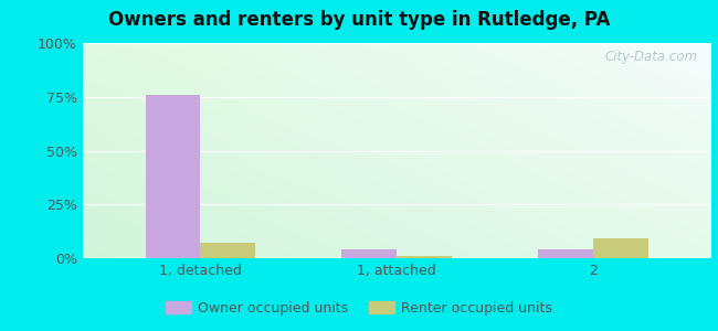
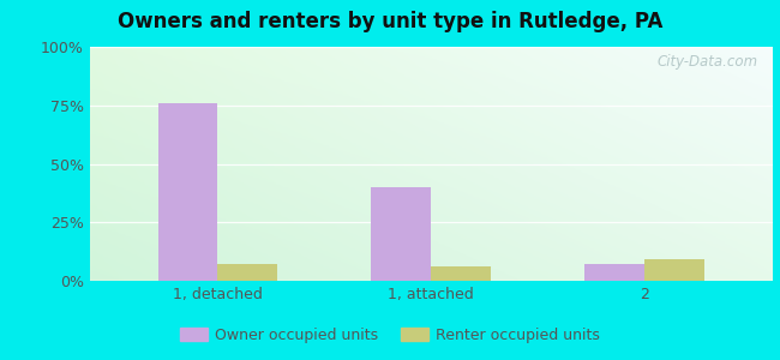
Owner occupied units/1, attached: 4% -> 40%
Renter occupied units/1, attached: 1% -> 6%
Owner occupied units/2: 4% -> 7%
